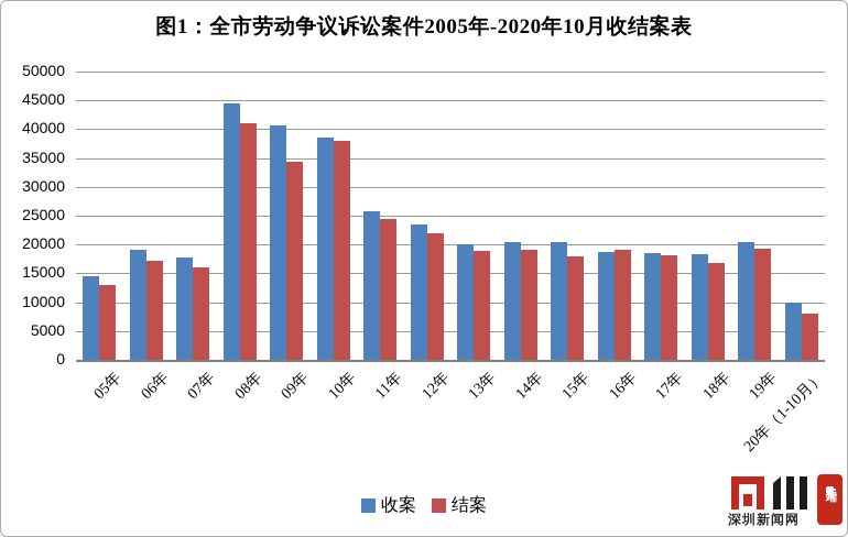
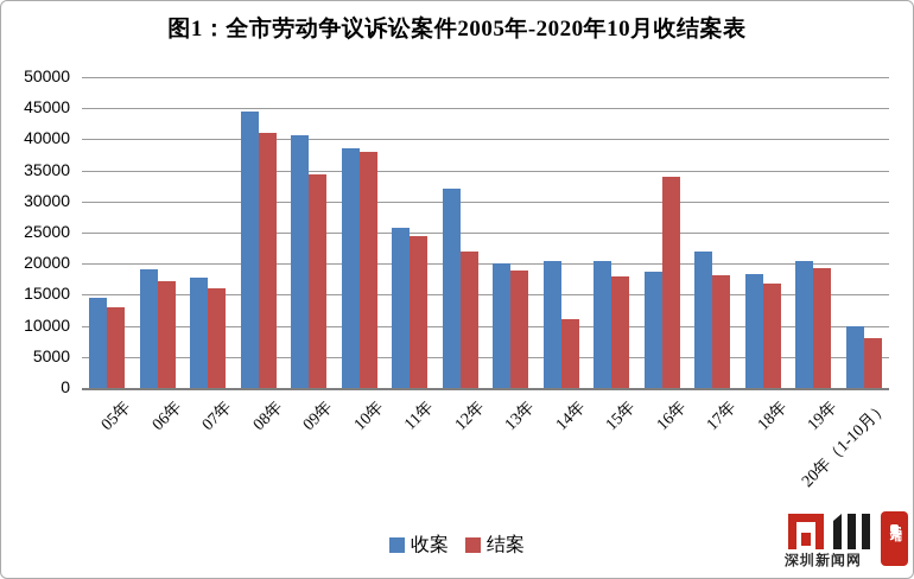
收案/12年: 23000 -> 32000
结案/14年: 19000 -> 11000
结案/16年: 19000 -> 34000
收案/17年: 19000 -> 22000
